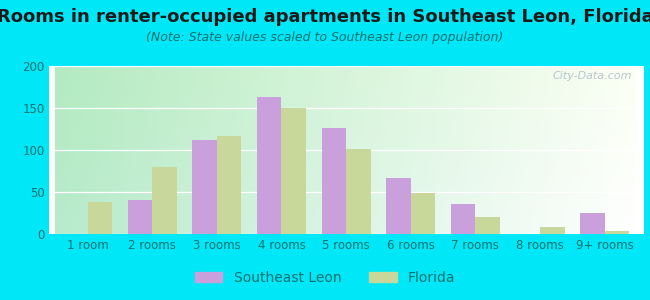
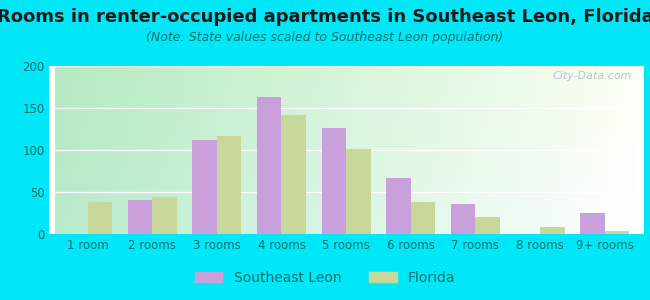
Florida/2 rooms: 80 -> 44
Florida/4 rooms: 150 -> 142
Florida/6 rooms: 49 -> 38
